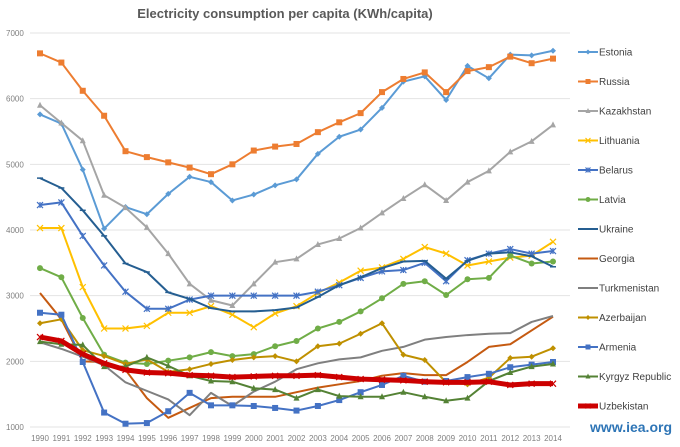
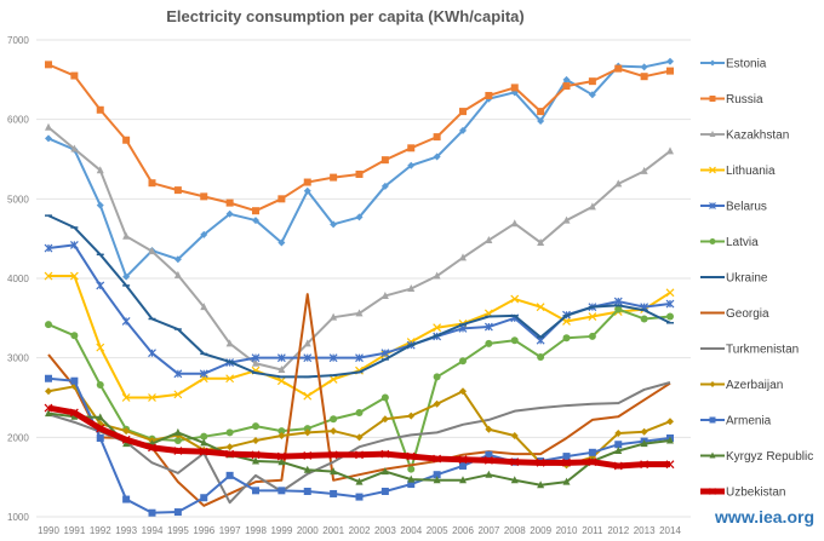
Turkmenistan/1996: 1400 -> 1800
Estonia/2000: 4500 -> 5100
Georgia/2000: 1500 -> 3800
Latvia/2004: 2600 -> 1600
